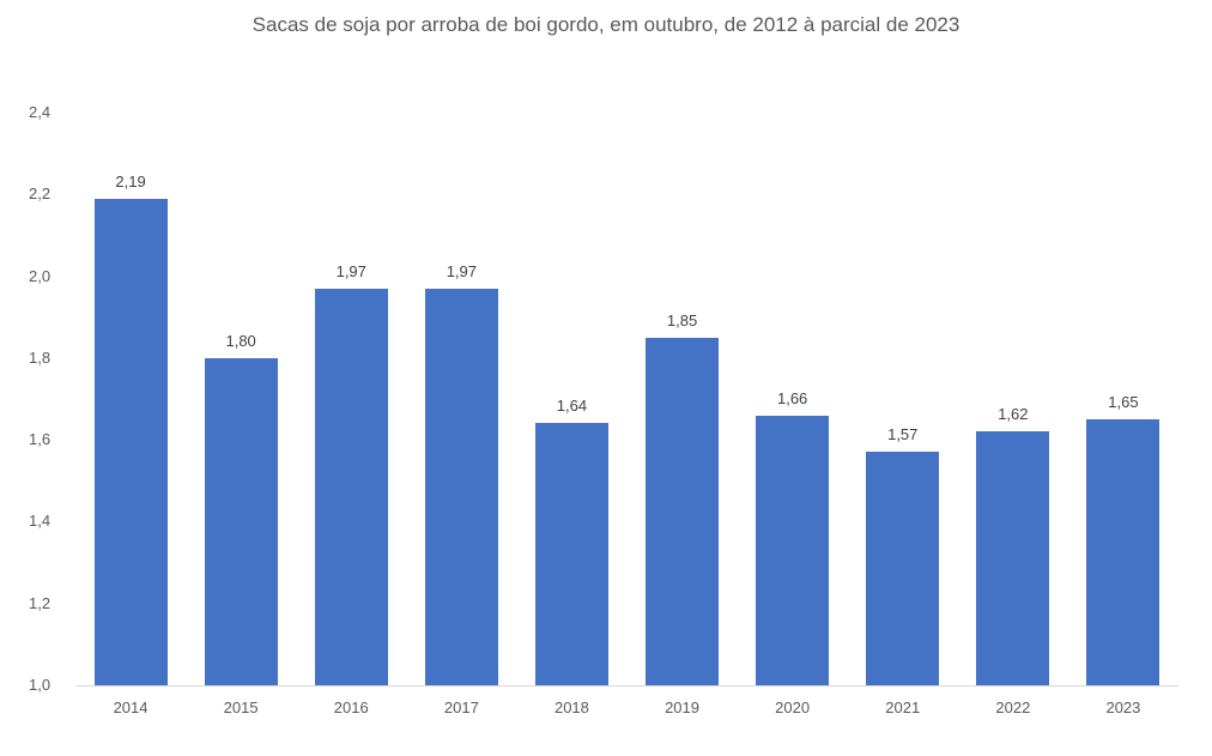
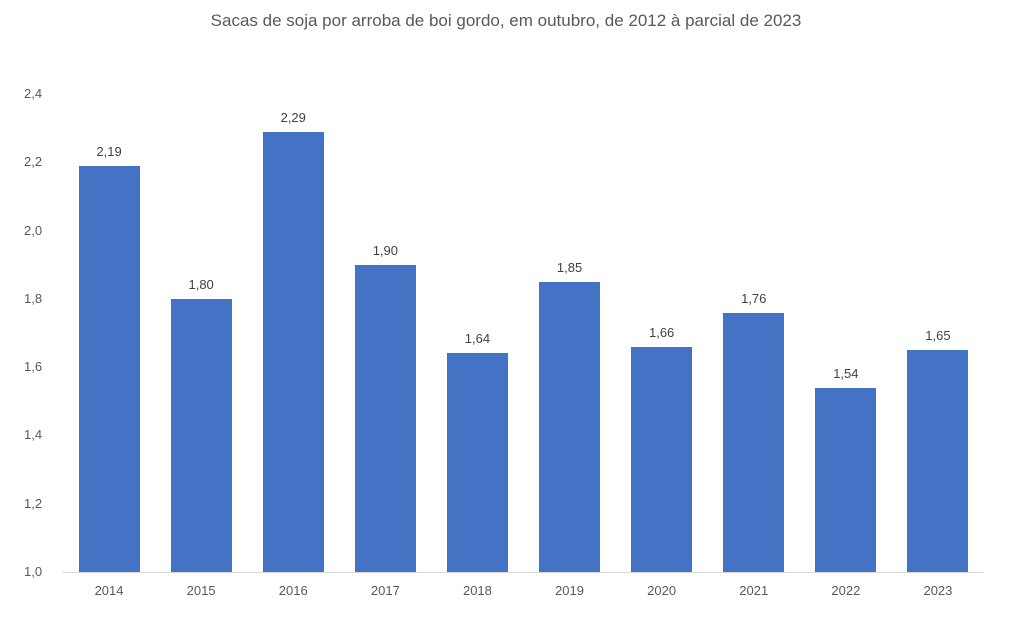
2016: 1,97 -> 2,29
2017: 1,97 -> 1,90
2021: 1,57 -> 1,76
2022: 1,62 -> 1,54
